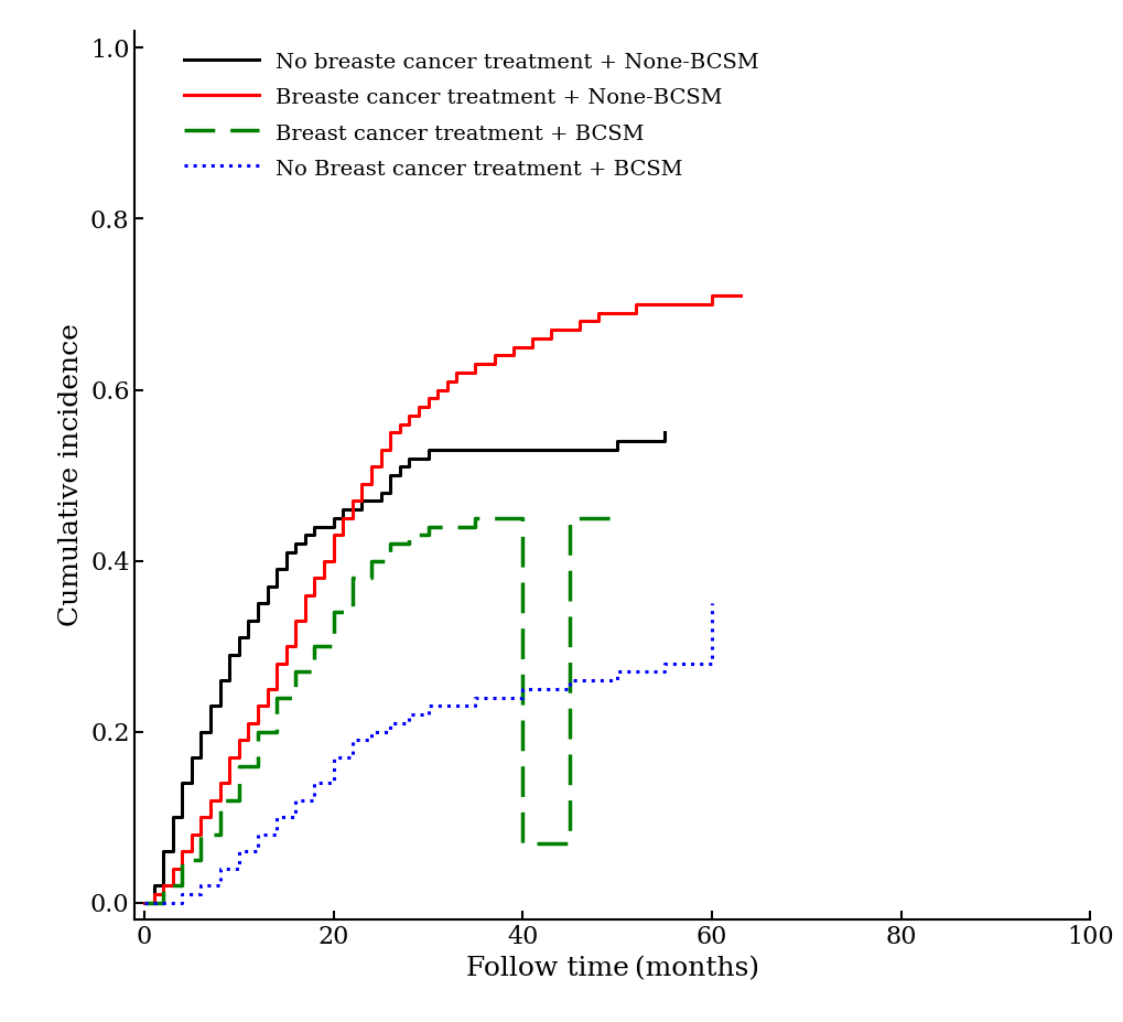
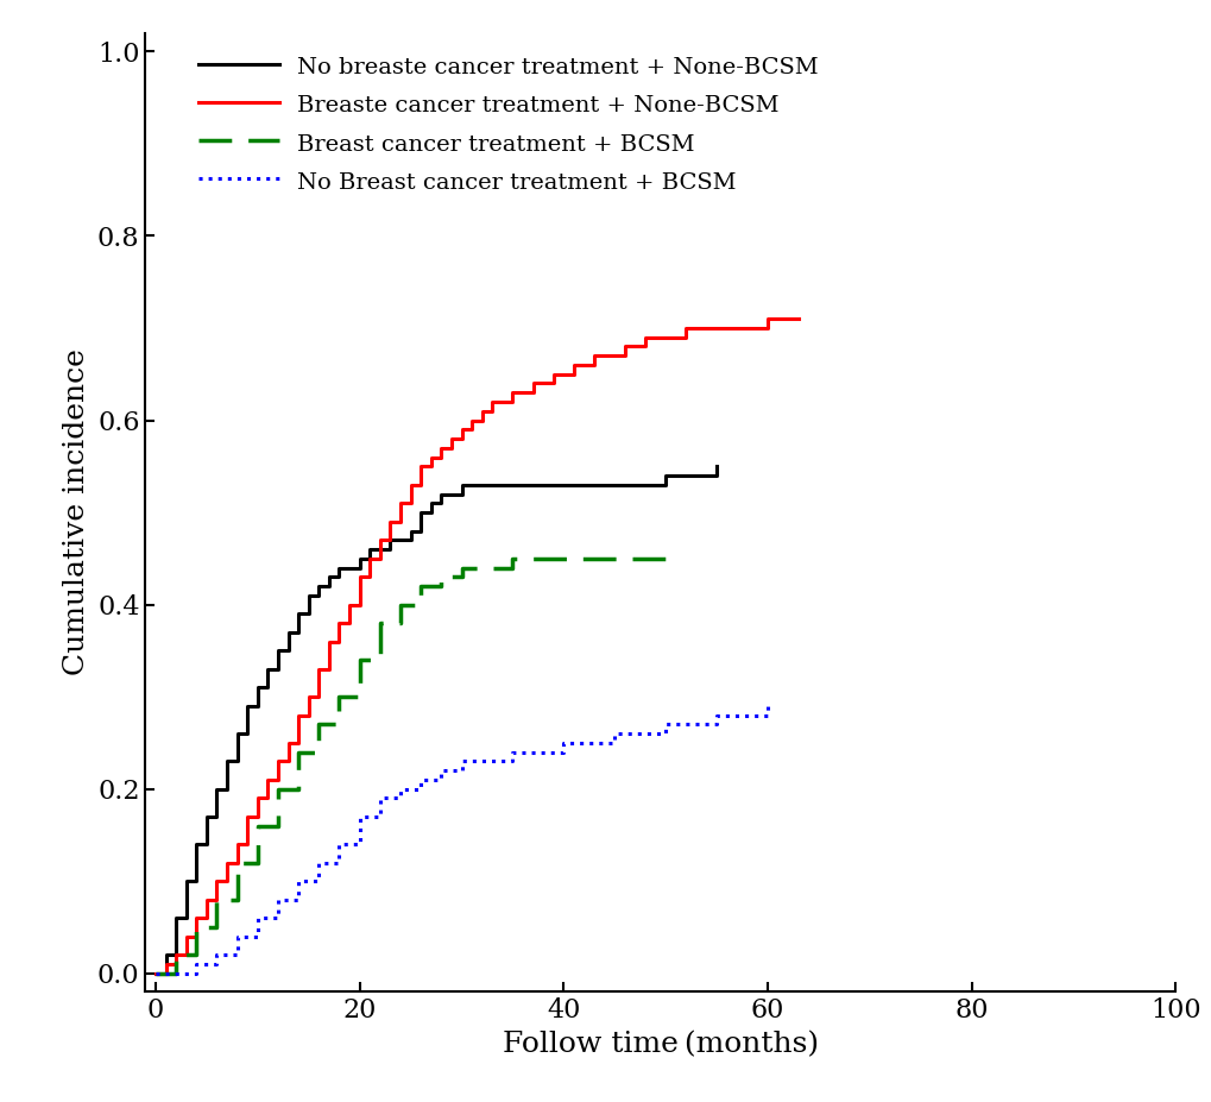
Breast cancer treatment + BCSM/40: 0.07 -> 0.45
No Breast cancer treatment + BCSM/60: 0.35 -> 0.29
